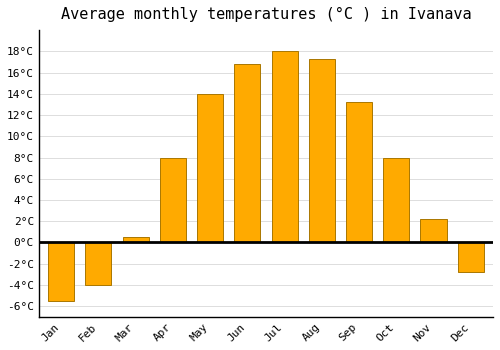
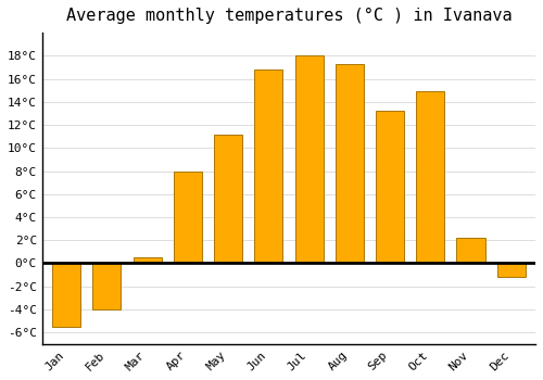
May: 14.0°C -> 11.2°C
Oct: 8.0°C -> 14.9°C
Dec: -2.8°C -> -1.2°C
